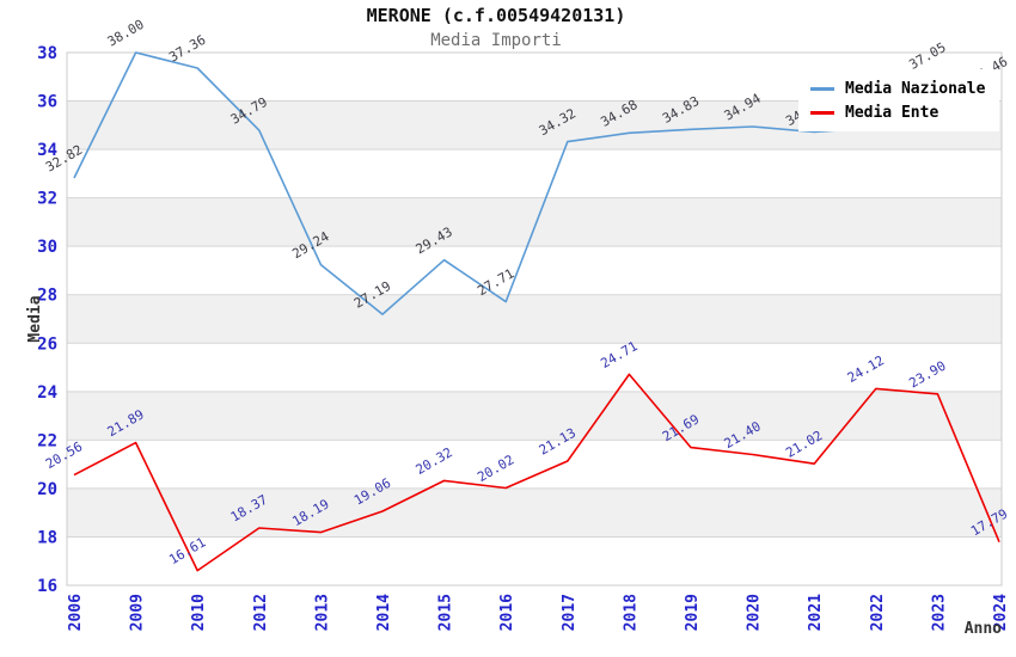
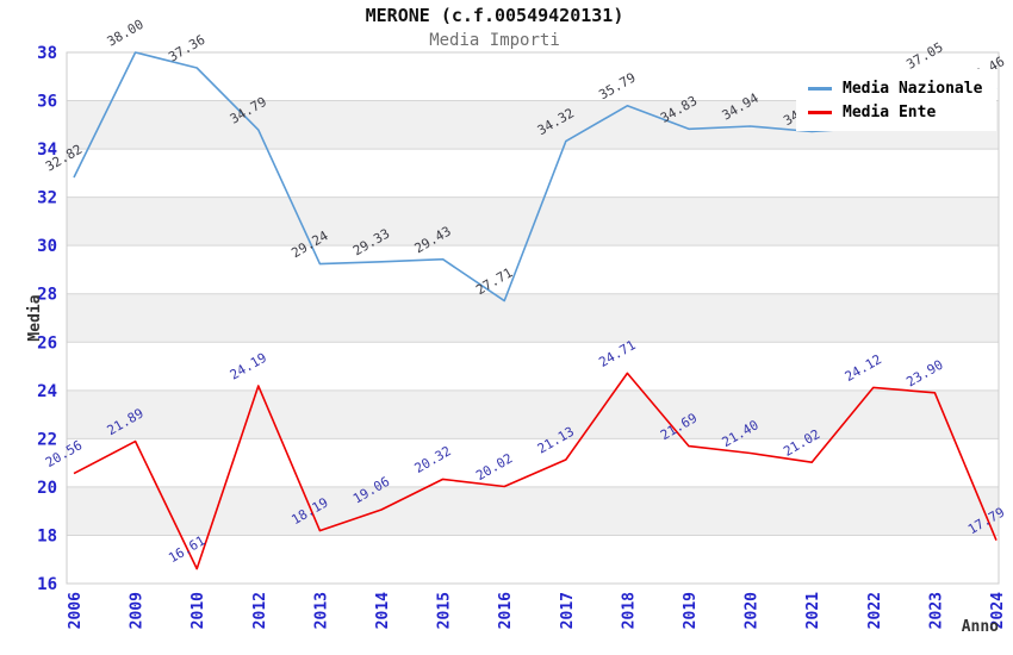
Media Ente/2012: 18.37 -> 24.19
Media Nazionale/2014: 27.19 -> 29.33
Media Nazionale/2018: 34.68 -> 35.79
